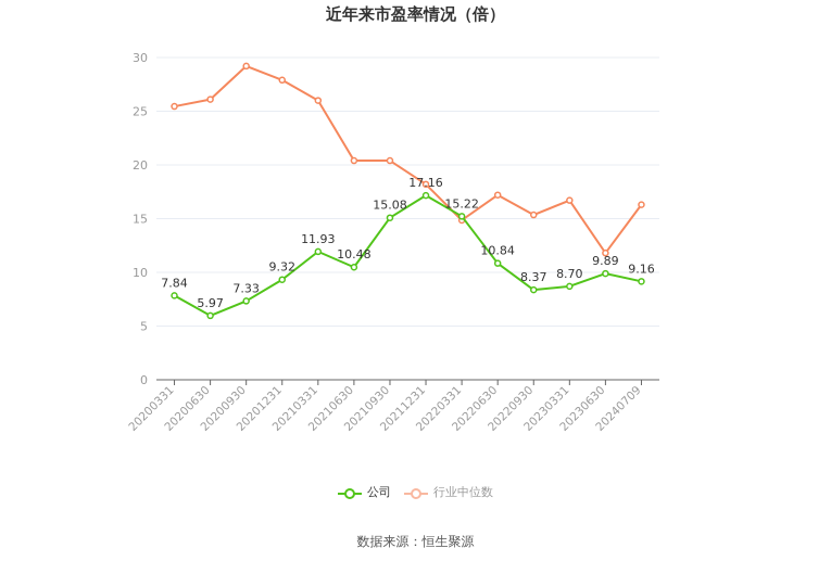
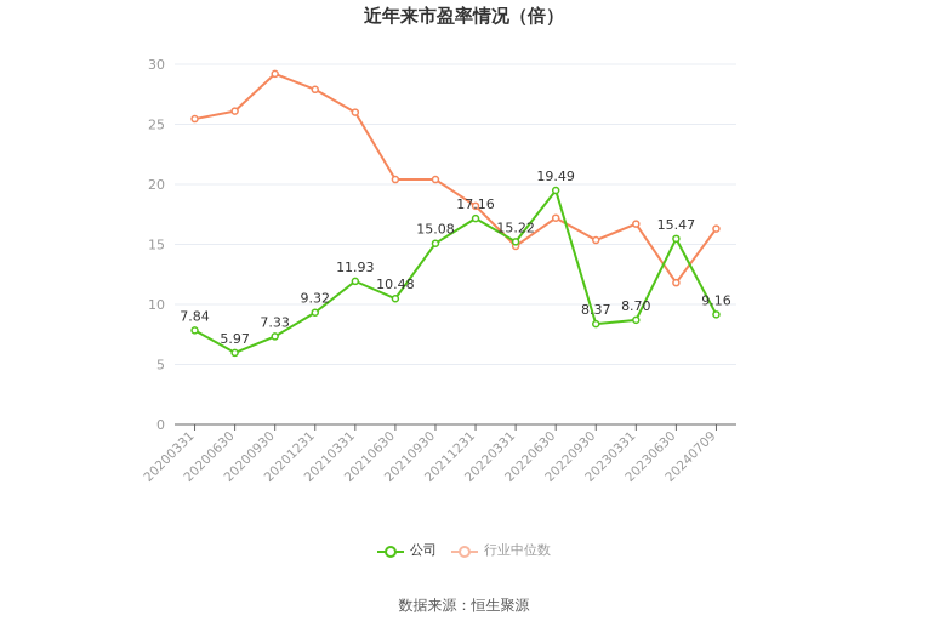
公司/20220630: 10.84 -> 19.49
公司/20230630: 9.89 -> 15.47
